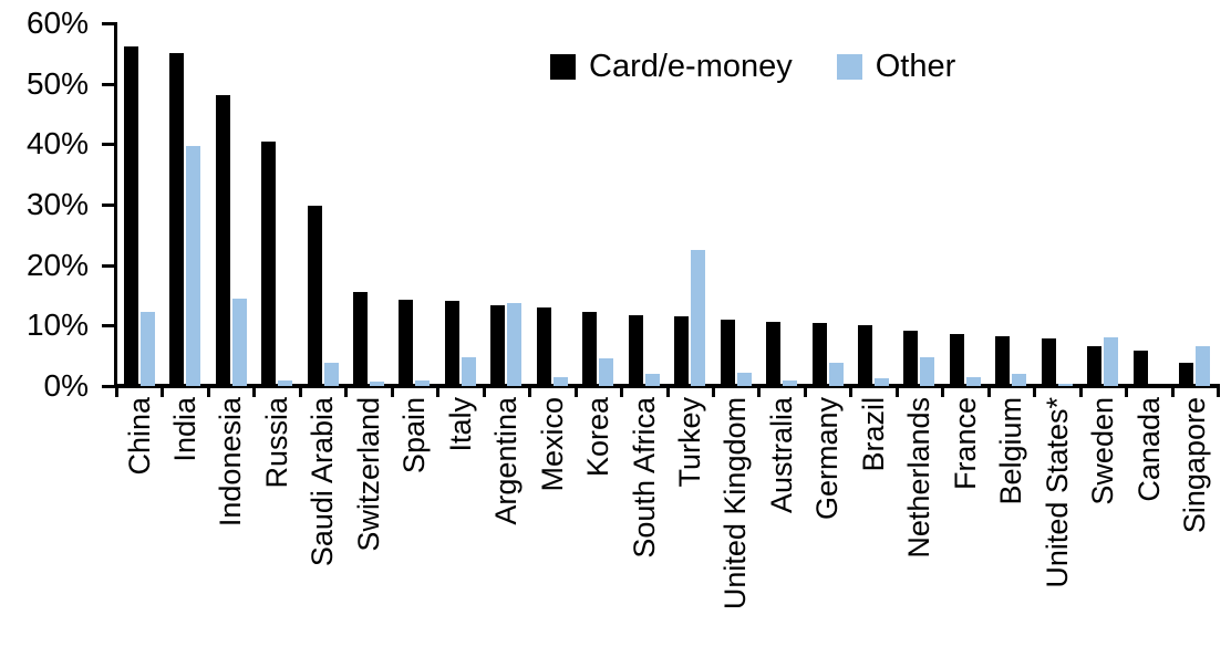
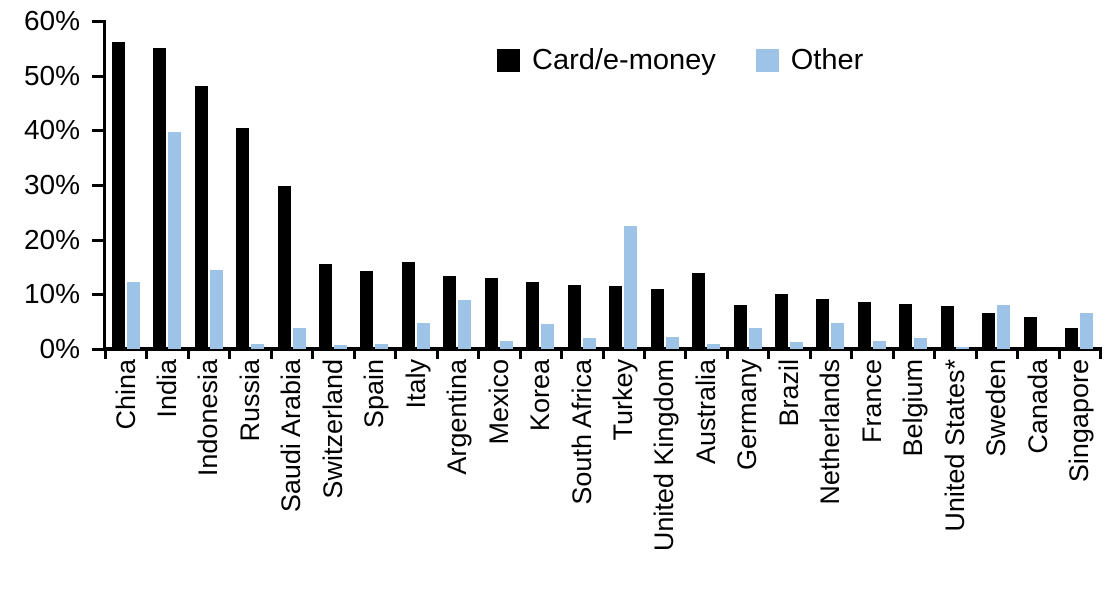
Card/e-money/Italy: 14% -> 16%
Other/Argentina: 14% -> 9%
Card/e-money/Australia: 11% -> 14%
Card/e-money/Germany: 10% -> 8%
